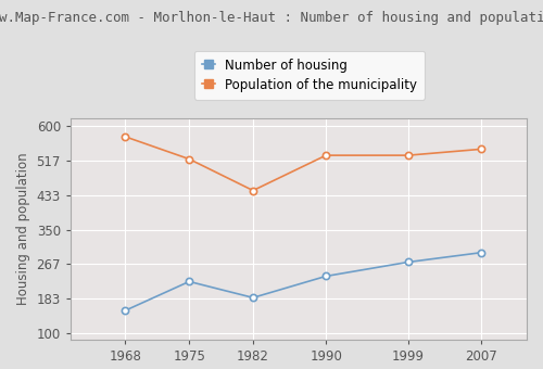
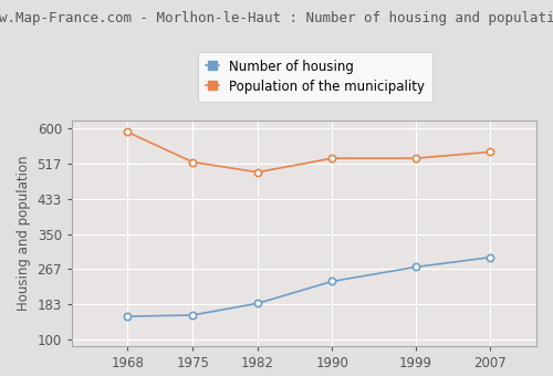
Population of the municipality/1968: 575 -> 592
Number of housing/1975: 225 -> 158
Population of the municipality/1982: 445 -> 497
